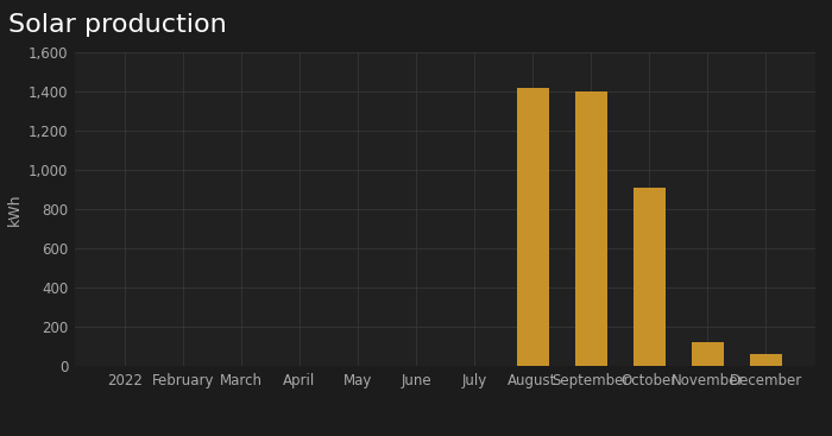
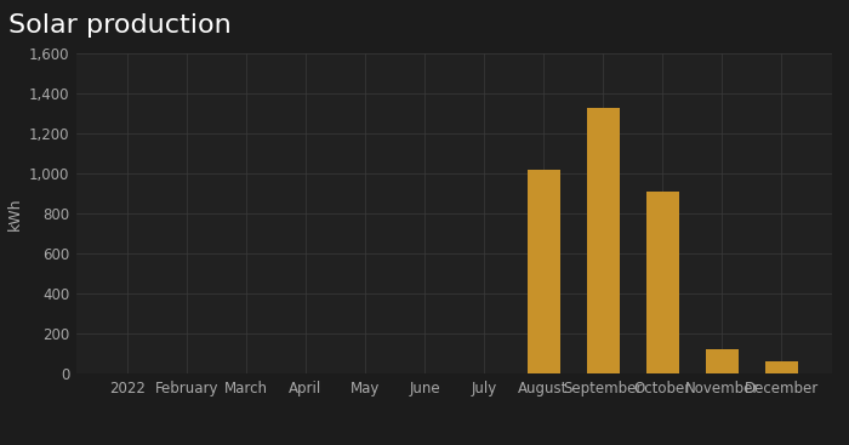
August: 1,420 -> 1,020
September: 1,400 -> 1,330
